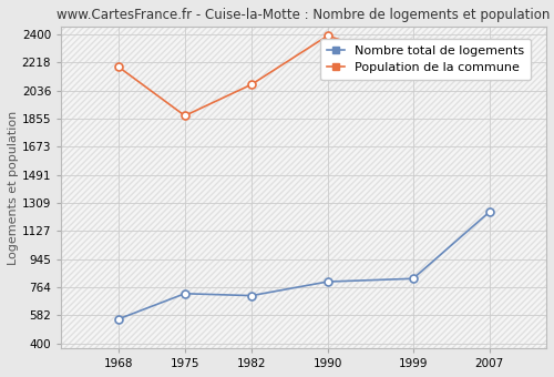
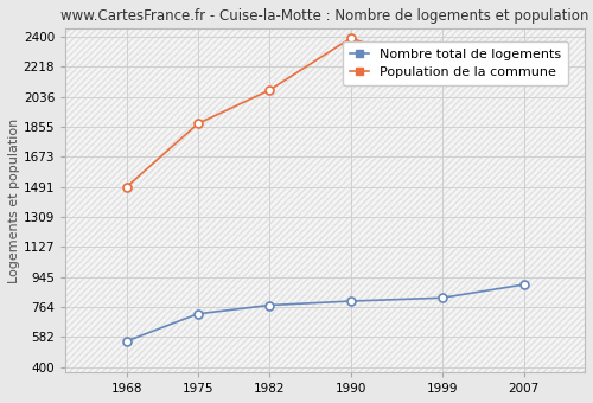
Population de la commune/1968: 2190 -> 1490
Nombre total de logements/1982: 710 -> 780
Nombre total de logements/2007: 1250 -> 900
